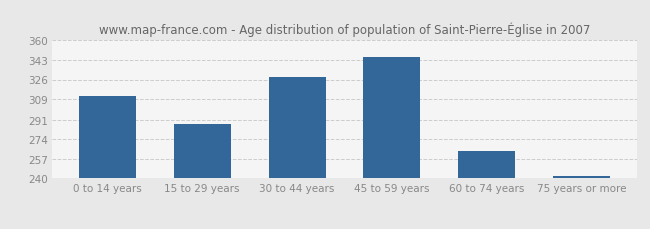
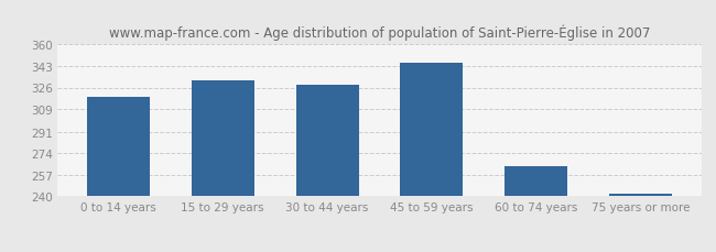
0 to 14 years: 312 -> 319
15 to 29 years: 287 -> 332
